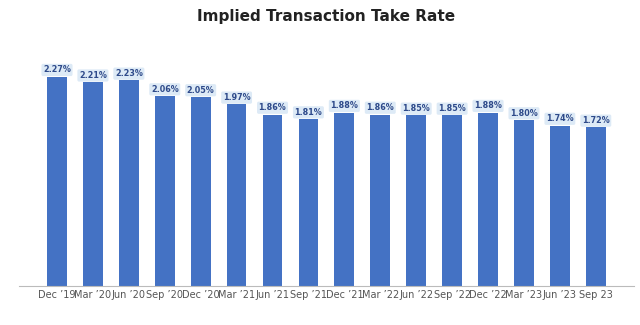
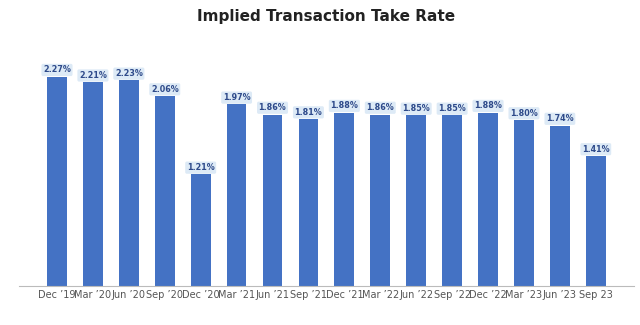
Dec ’20: 2.05% -> 1.21%
Sep 23: 1.72% -> 1.41%
